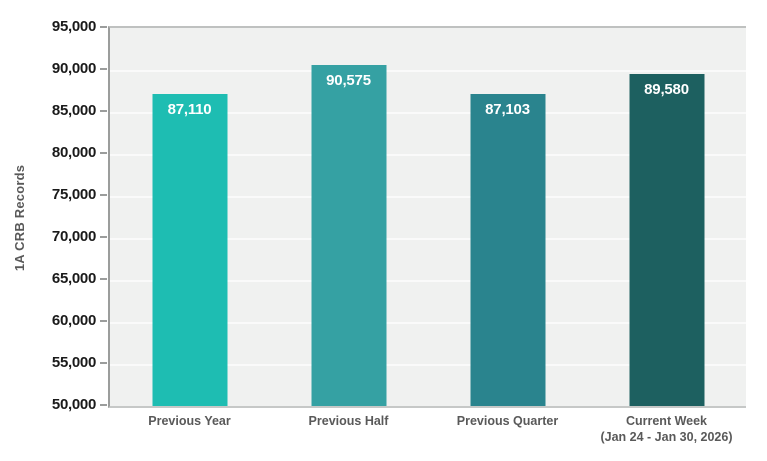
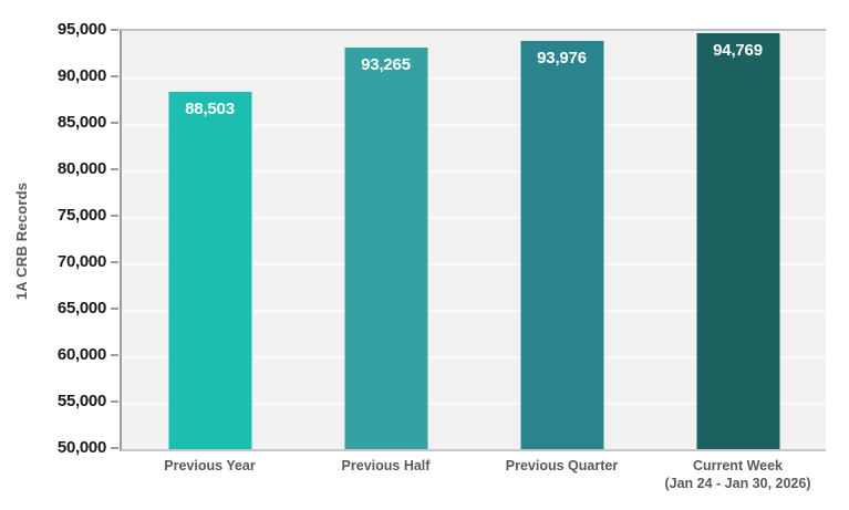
Previous Year: 87,110 -> 88,503
Previous Half: 90,575 -> 93,265
Previous Quarter: 87,103 -> 93,976
Current Week (Jan 24 - Jan 30, 2026): 89,580 -> 94,769
